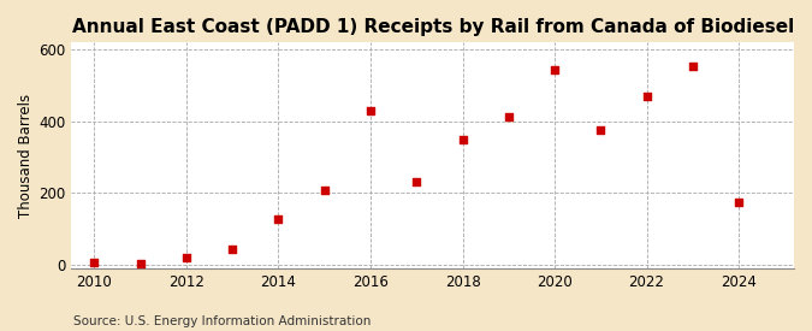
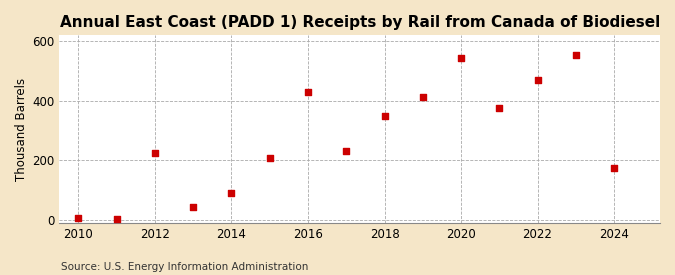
2012: 20 -> 225
2014: 127 -> 90
